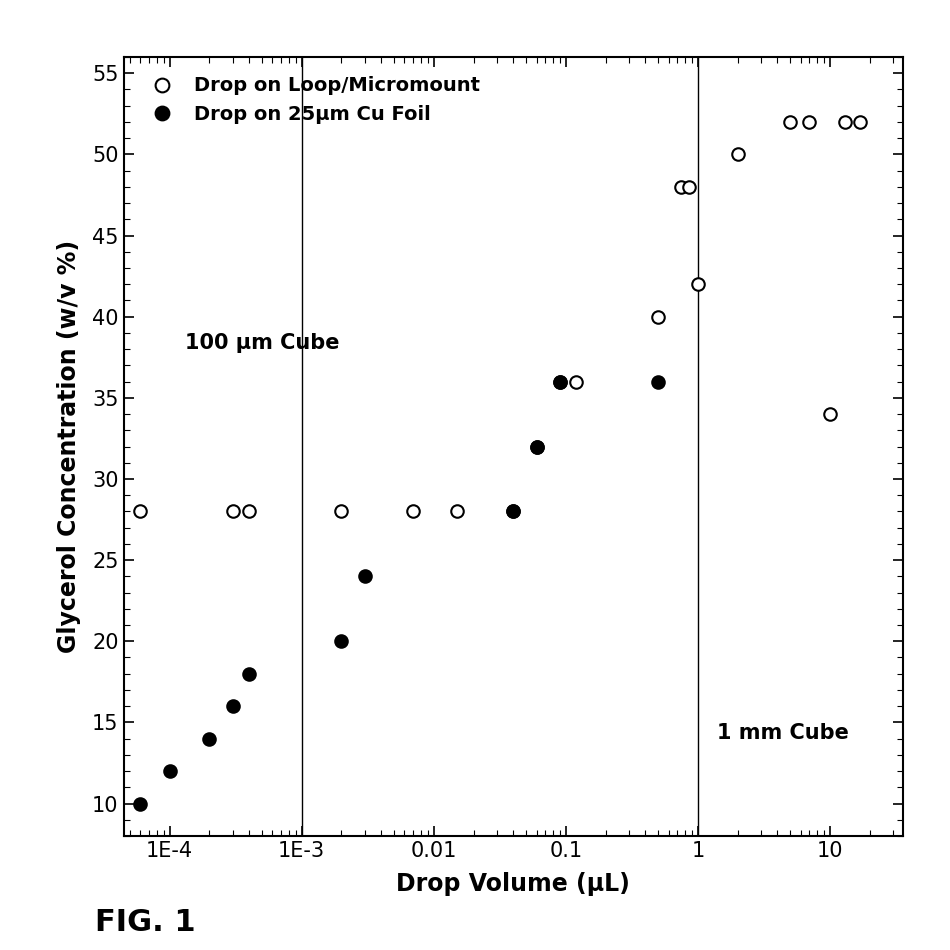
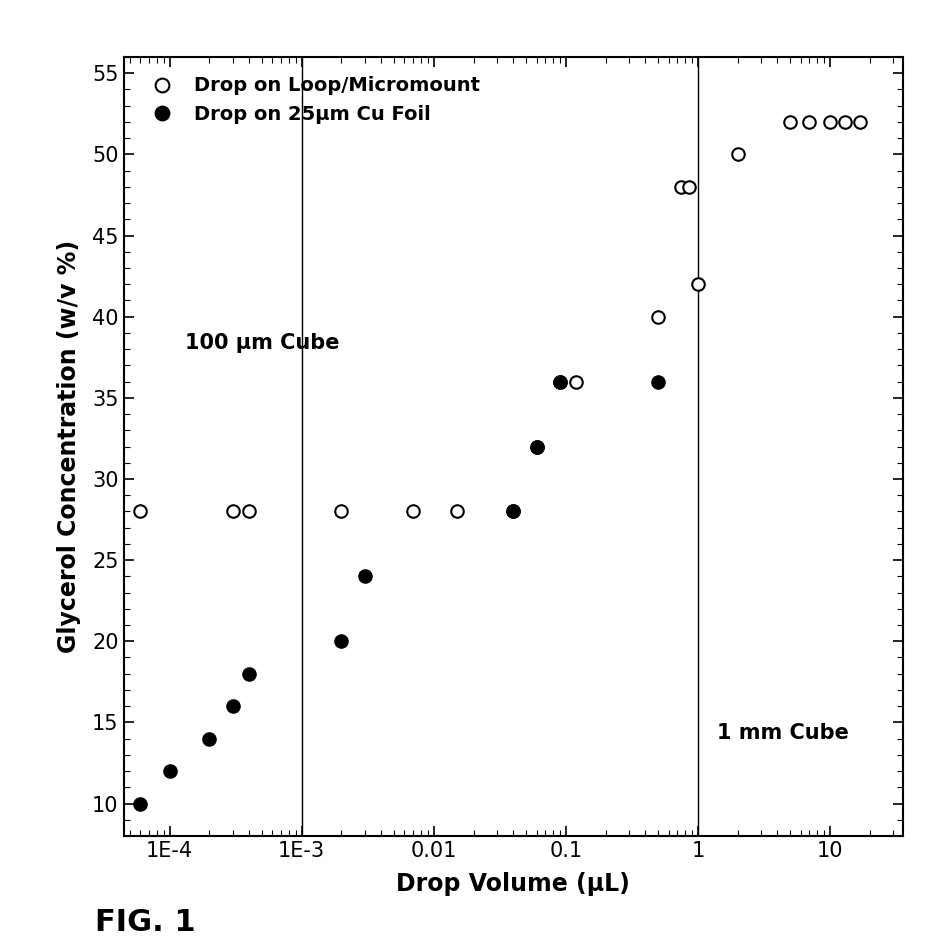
Drop on Loop/Micromount/10: 34 -> 52
